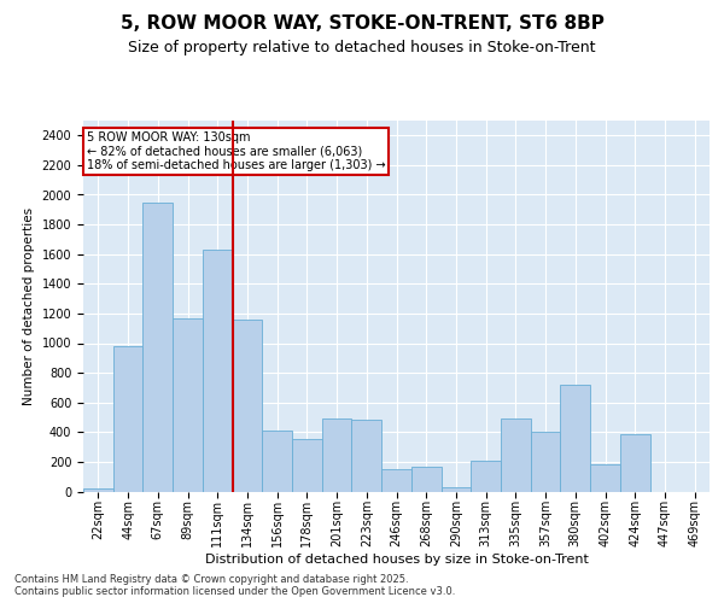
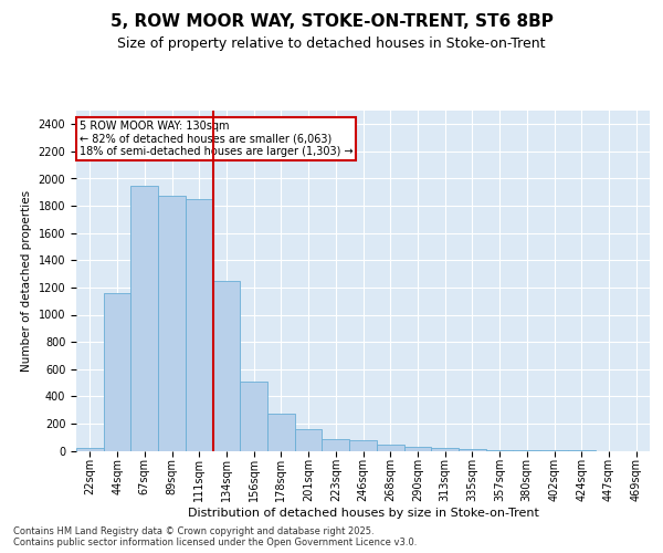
44sqm: 980 -> 1160
89sqm: 1170 -> 1870
111sqm: 1630 -> 1850
134sqm: 1160 -> 1250
156sqm: 410 -> 510
178sqm: 350 -> 270
201sqm: 490 -> 160
223sqm: 480 -> 80
246sqm: 150 -> 80
268sqm: 170 -> 40
313sqm: 210 -> 20
335sqm: 490 -> 20
357sqm: 400 -> 10
380sqm: 720 -> 0
402sqm: 180 -> 0
424sqm: 390 -> 0
